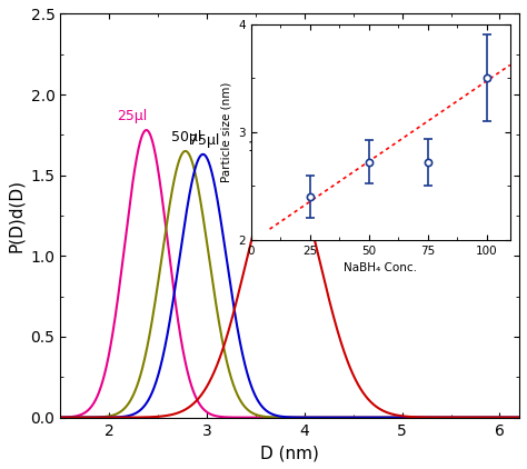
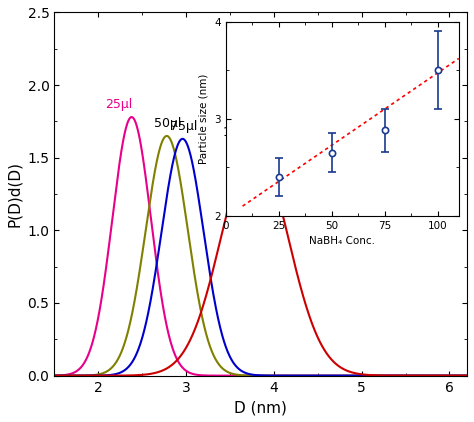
50: 2.72 -> 2.65
75: 2.72 -> 2.88
